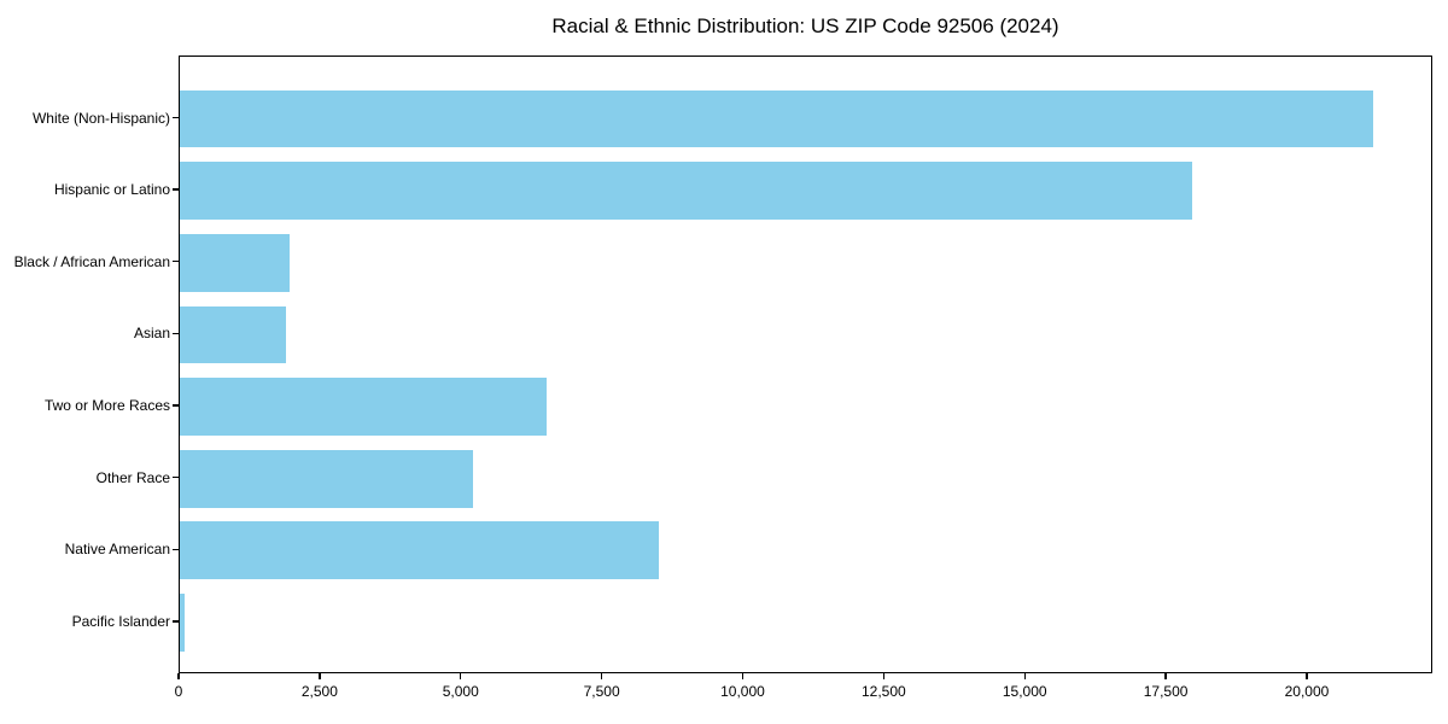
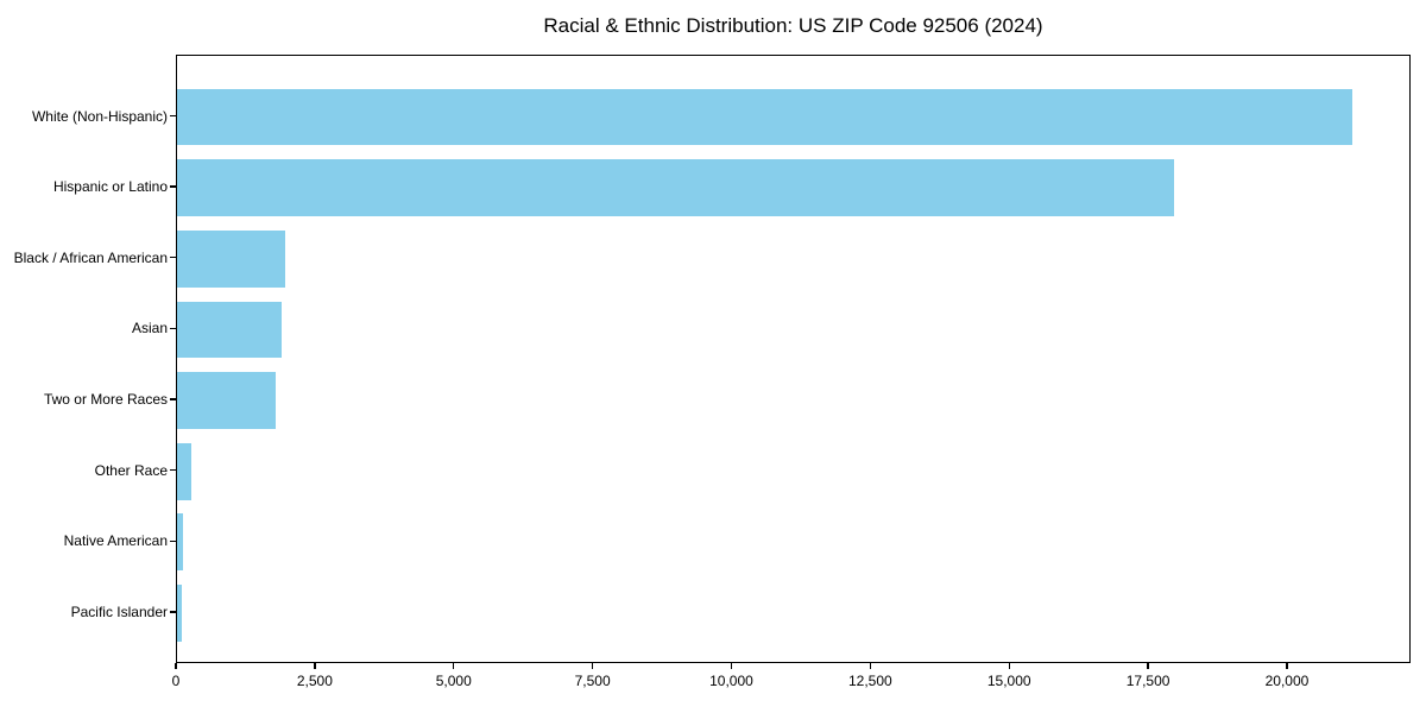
Two or More Races: 6500 -> 1800
Other Race: 5200 -> 300
Native American: 8500 -> 100
